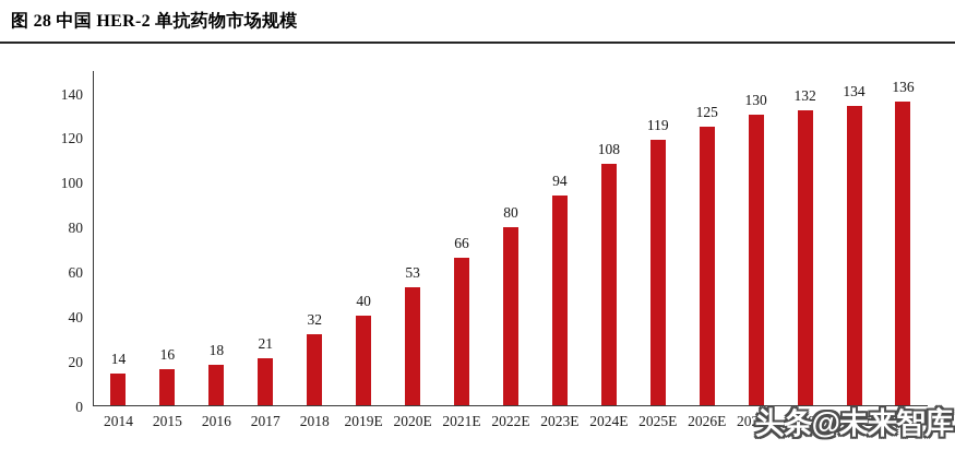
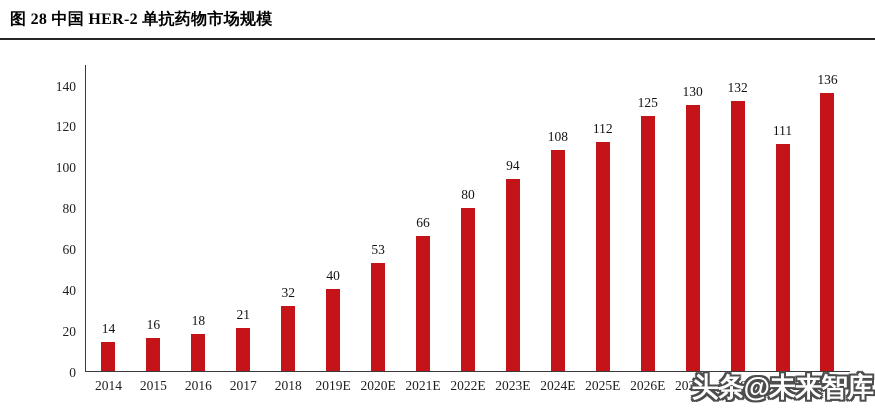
2025E: 119 -> 112
2029E: 134 -> 111
